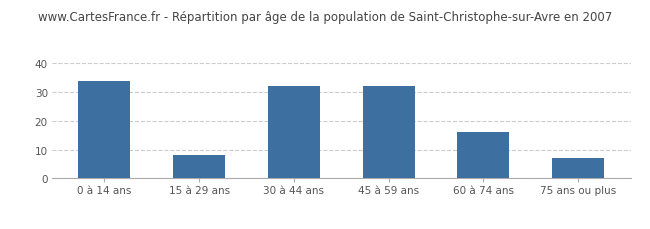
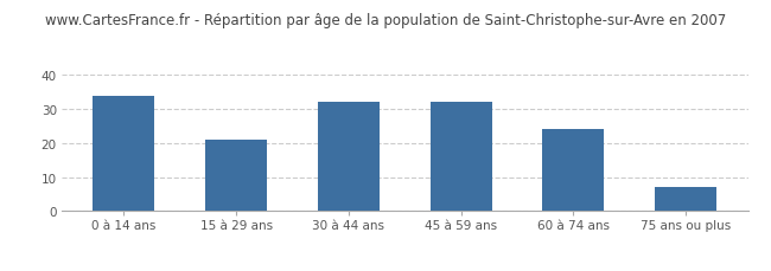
15 à 29 ans: 8 -> 21
60 à 74 ans: 16 -> 24
